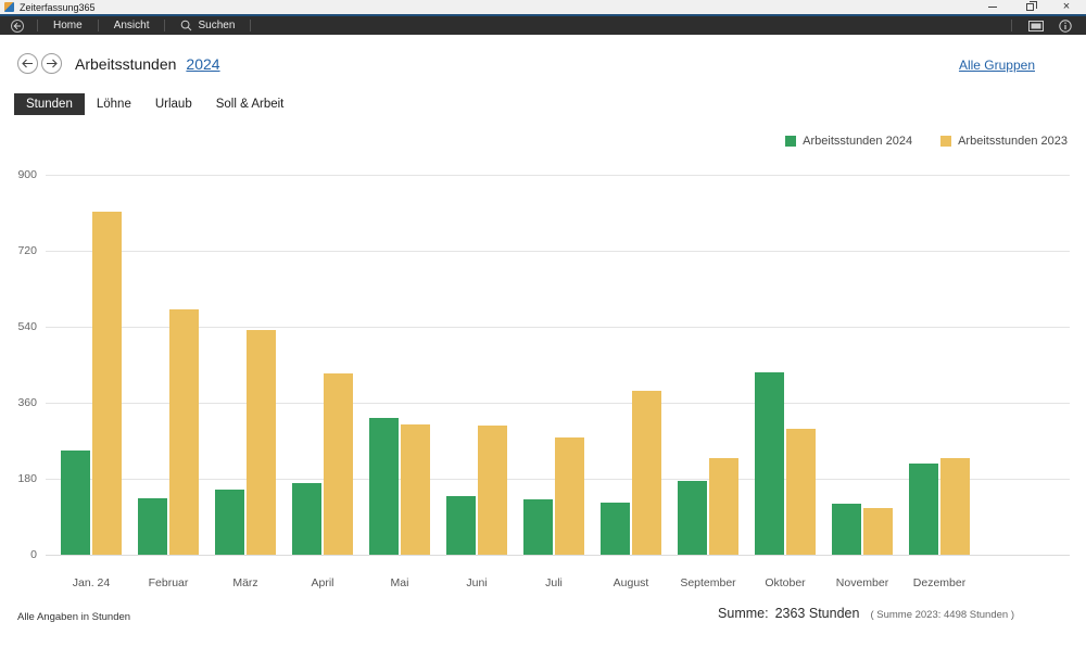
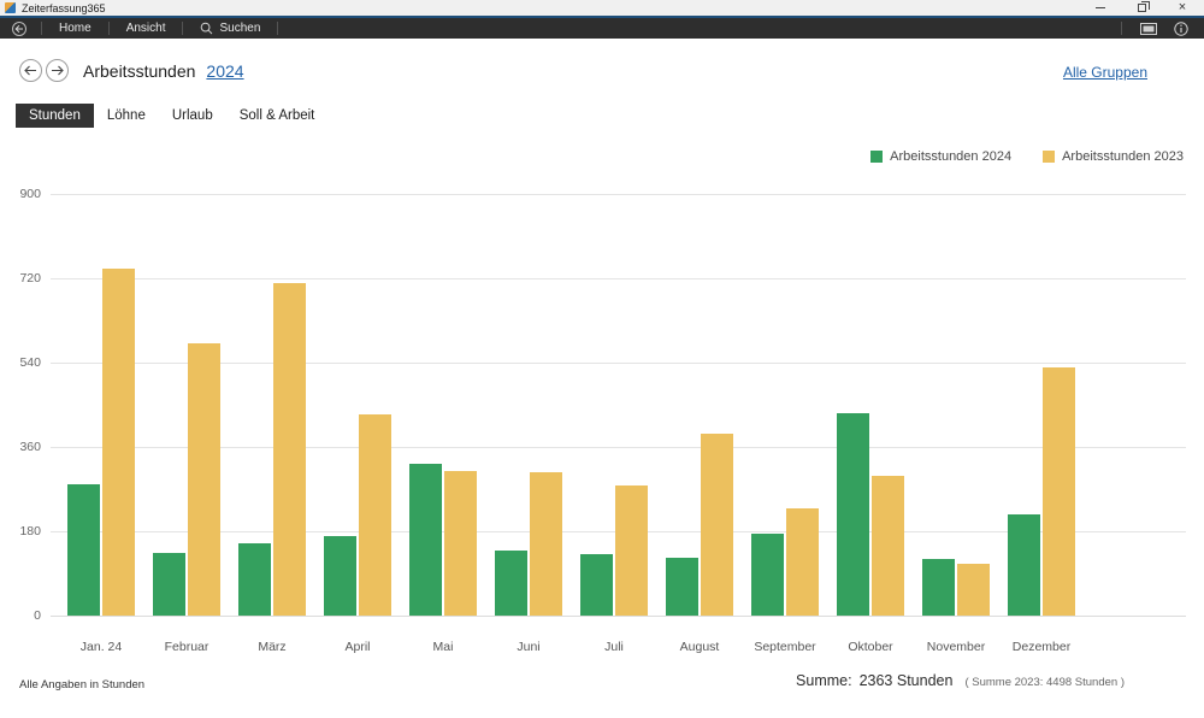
Arbeitsstunden 2024/Jan. 24: 250 -> 280
Arbeitsstunden 2023/Jan. 24: 810 -> 740
Arbeitsstunden 2023/März: 530 -> 710
Arbeitsstunden 2023/Dezember: 230 -> 530
